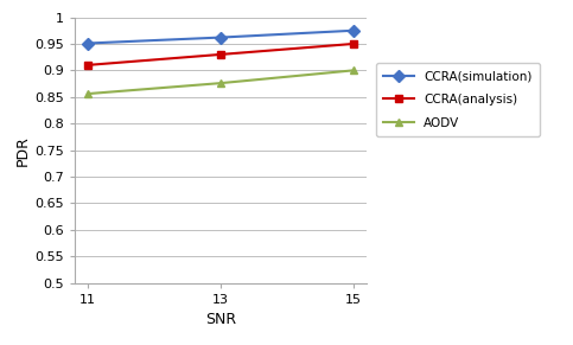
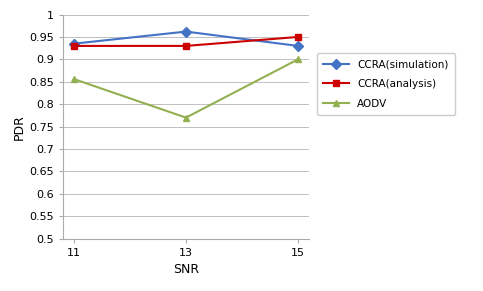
CCRA(simulation)/11: 0.951 -> 0.935
CCRA(analysis)/11: 0.91 -> 0.93
AODV/13: 0.876 -> 0.770
CCRA(simulation)/15: 0.975 -> 0.930
